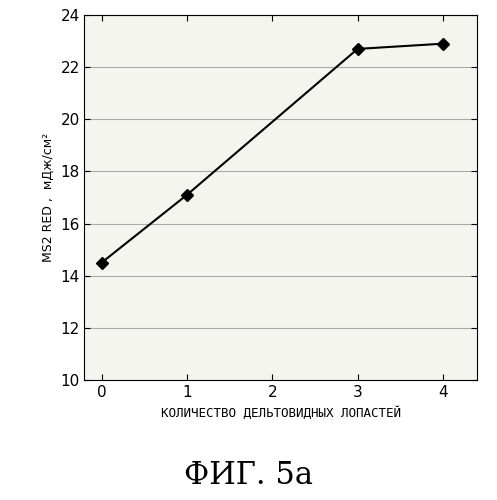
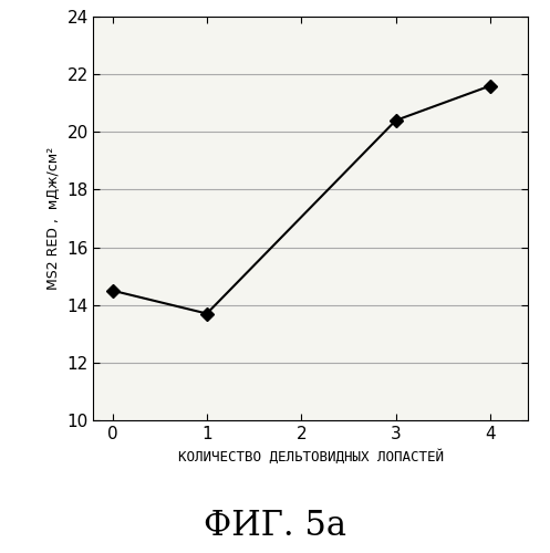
1: 17.1 -> 13.7
3: 22.7 -> 20.4
4: 22.9 -> 21.6
